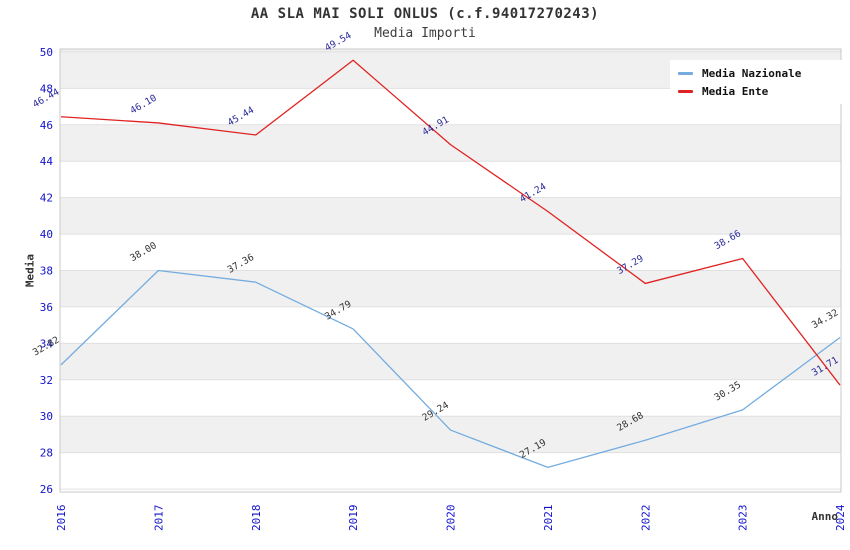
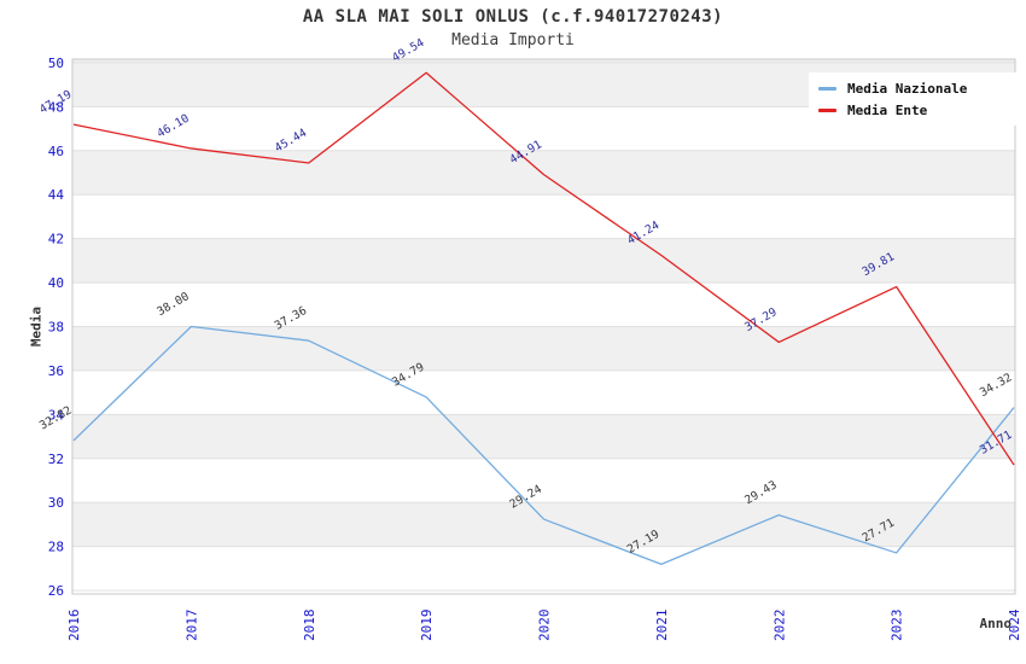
Media Ente/2016: 46.44 -> 47.19
Media Nazionale/2022: 28.68 -> 29.43
Media Nazionale/2023: 30.35 -> 27.71
Media Ente/2023: 38.66 -> 39.81
